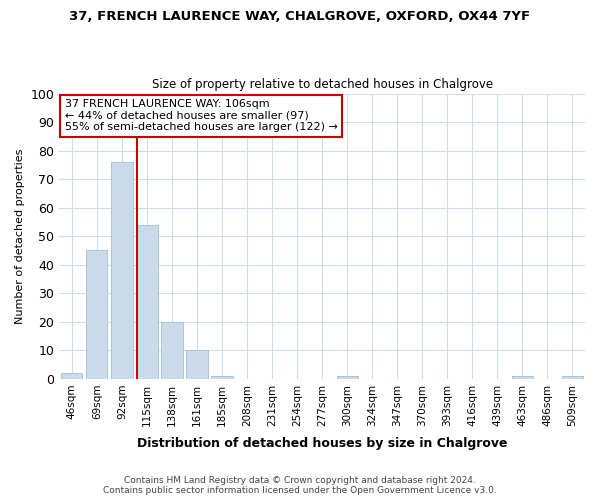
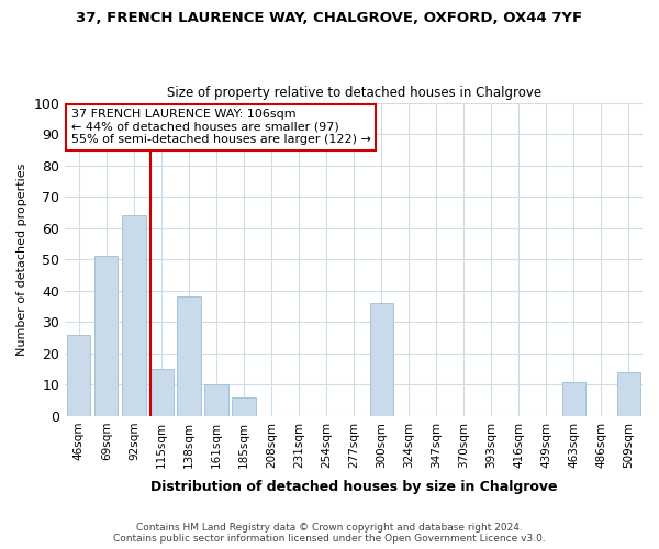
46sqm: 2 -> 26
69sqm: 45 -> 51
92sqm: 76 -> 64
115sqm: 54 -> 15
138sqm: 20 -> 38
185sqm: 1 -> 6
300sqm: 1 -> 36
463sqm: 1 -> 11
509sqm: 1 -> 14
